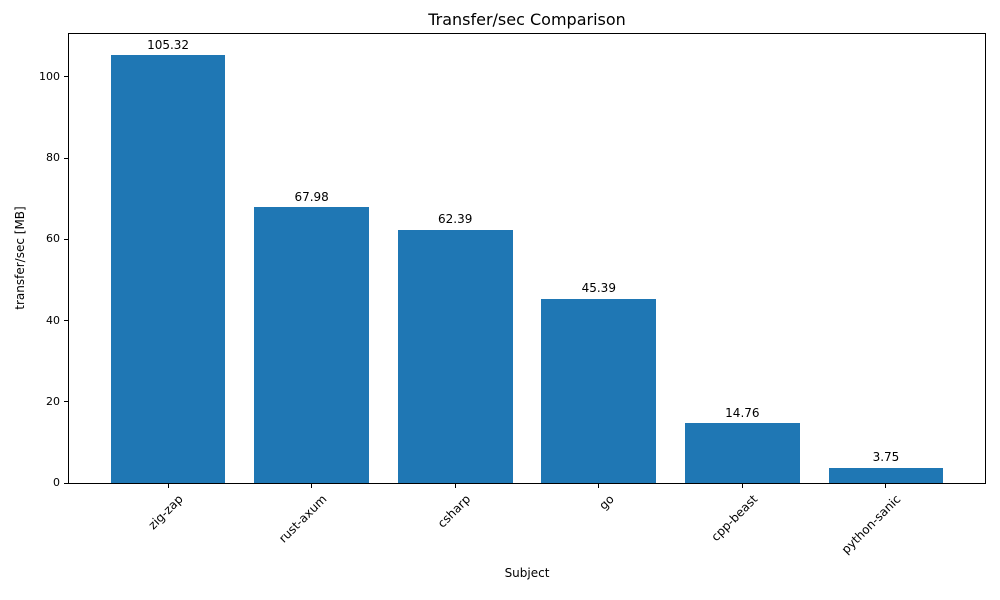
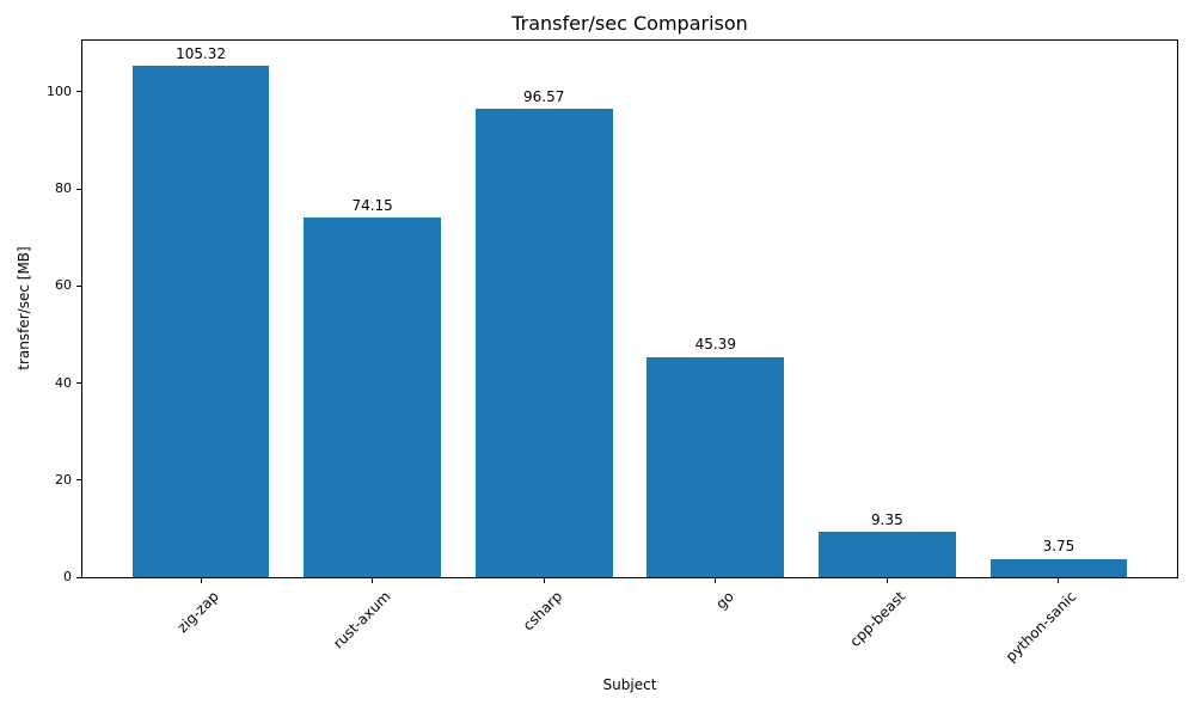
rust-axum: 67.98 -> 74.15
csharp: 62.39 -> 96.57
cpp-beast: 14.76 -> 9.35
